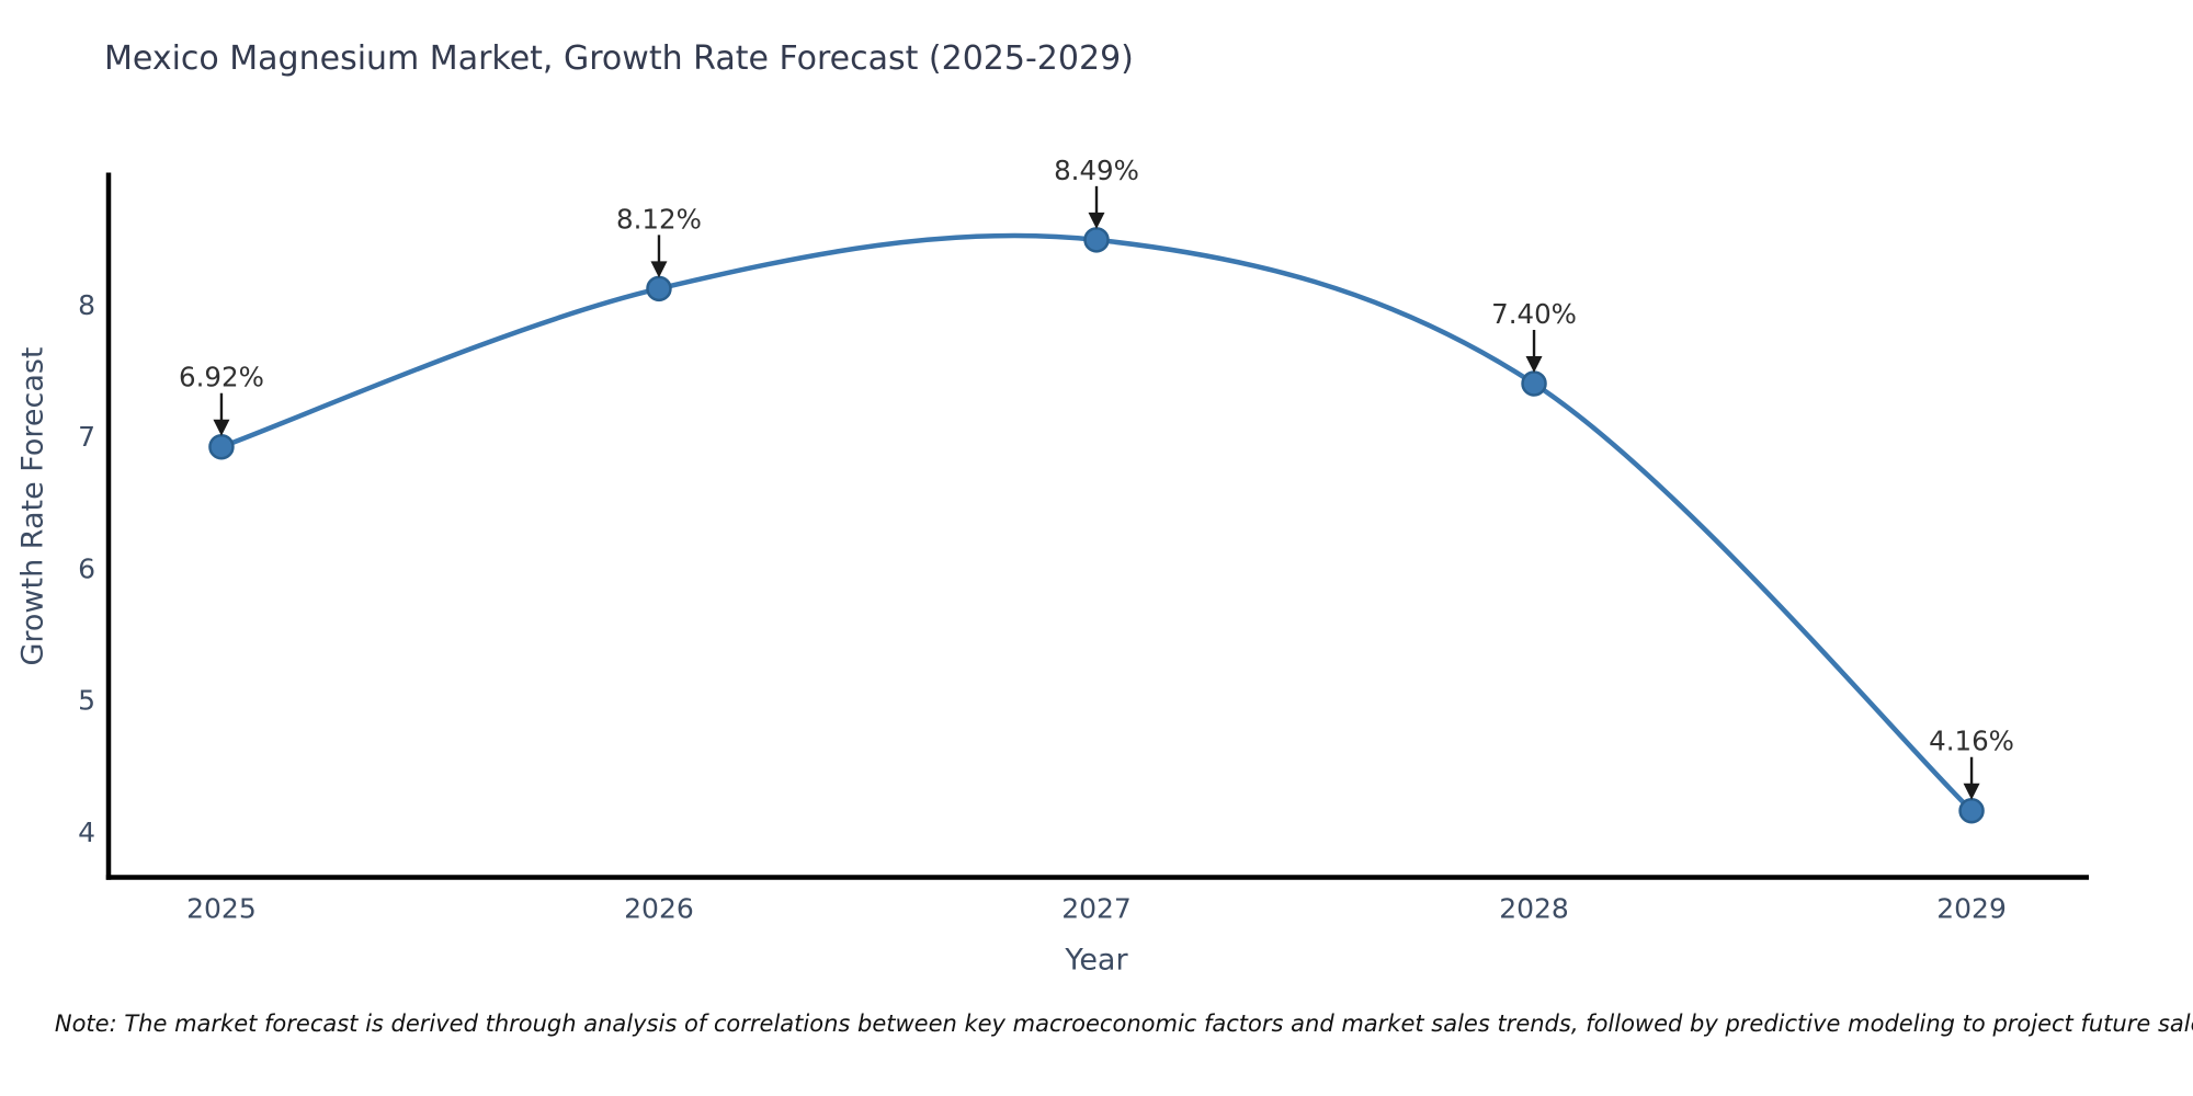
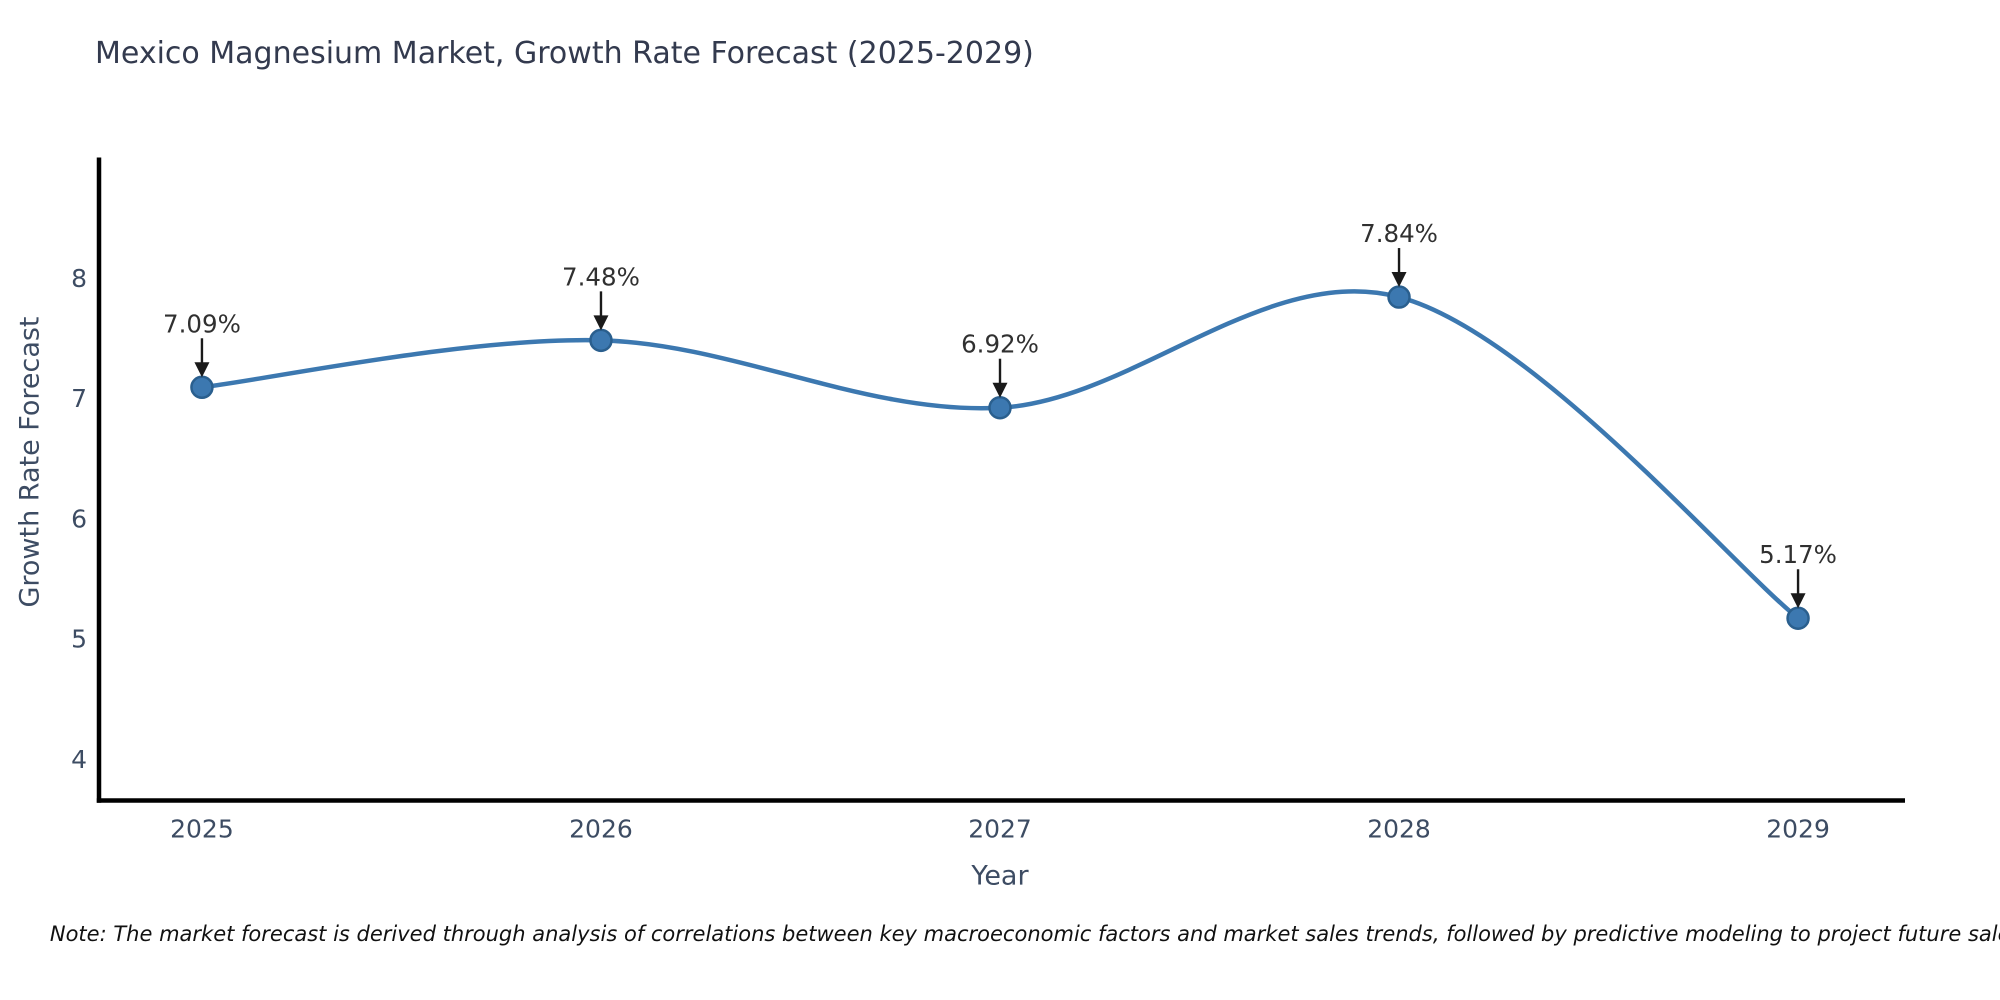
2025: 6.92% -> 7.09%
2026: 8.12% -> 7.48%
2027: 8.49% -> 6.92%
2028: 7.40% -> 7.84%
2029: 4.16% -> 5.17%
